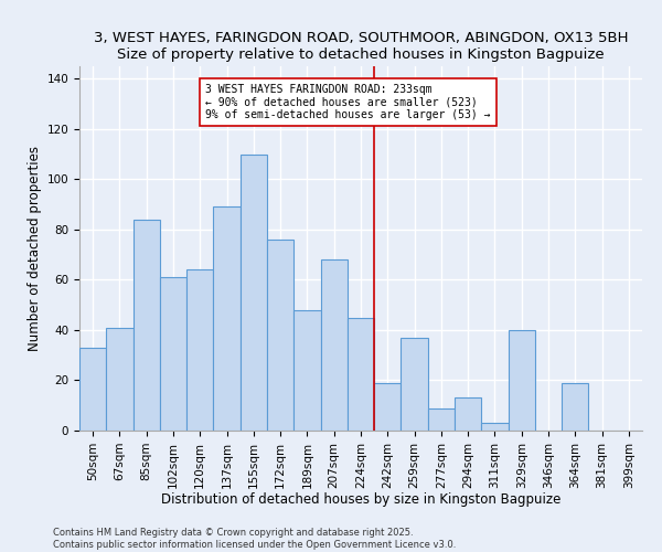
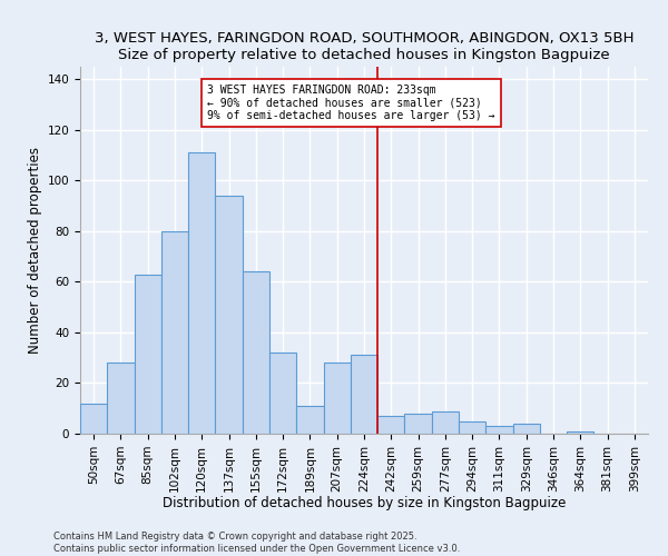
50sqm: 33 -> 12
67sqm: 41 -> 28
85sqm: 84 -> 63
102sqm: 61 -> 80
120sqm: 64 -> 111
137sqm: 89 -> 94
155sqm: 110 -> 64
172sqm: 76 -> 32
189sqm: 48 -> 11
207sqm: 68 -> 28
224sqm: 45 -> 31
242sqm: 19 -> 7
259sqm: 37 -> 8
294sqm: 13 -> 5
329sqm: 40 -> 4
364sqm: 19 -> 1
